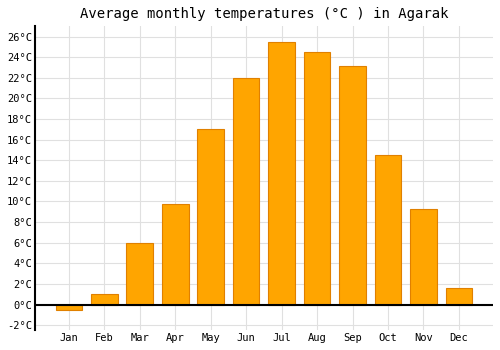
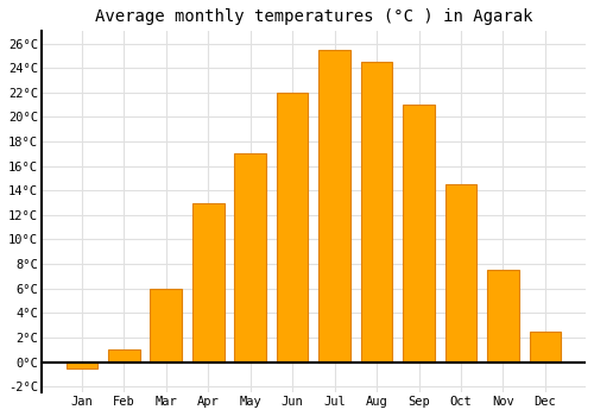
Apr: 9.8°C -> 13.0°C
Sep: 23.1°C -> 21.0°C
Nov: 9.3°C -> 7.5°C
Dec: 1.6°C -> 2.5°C
